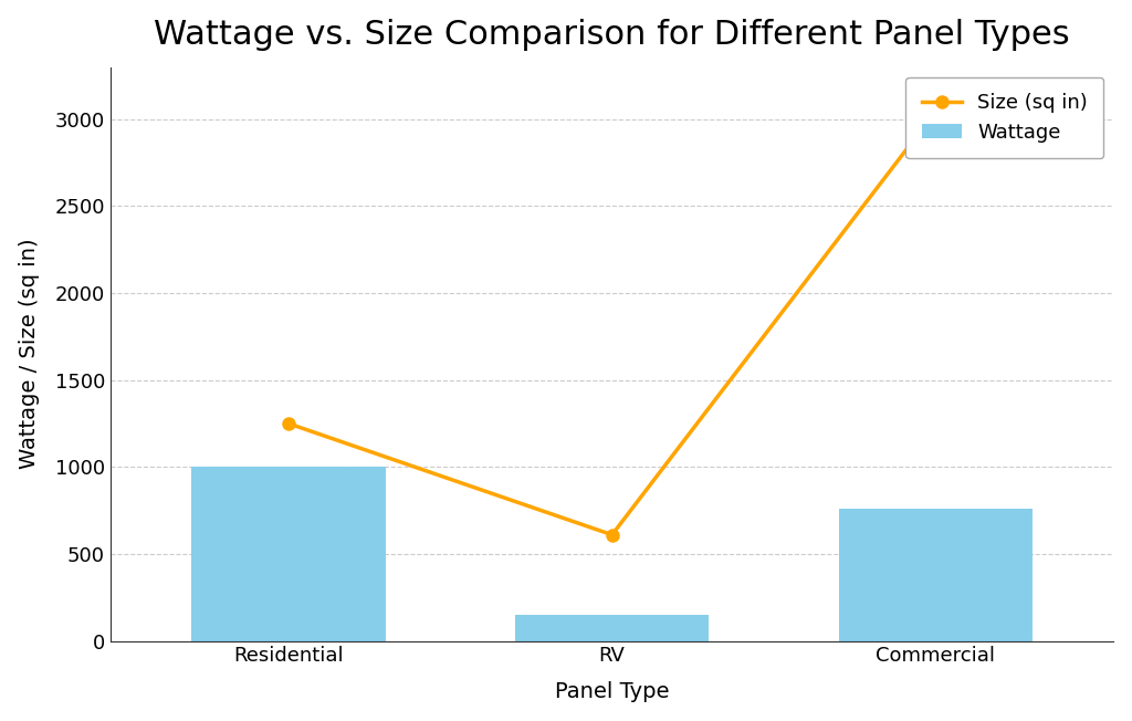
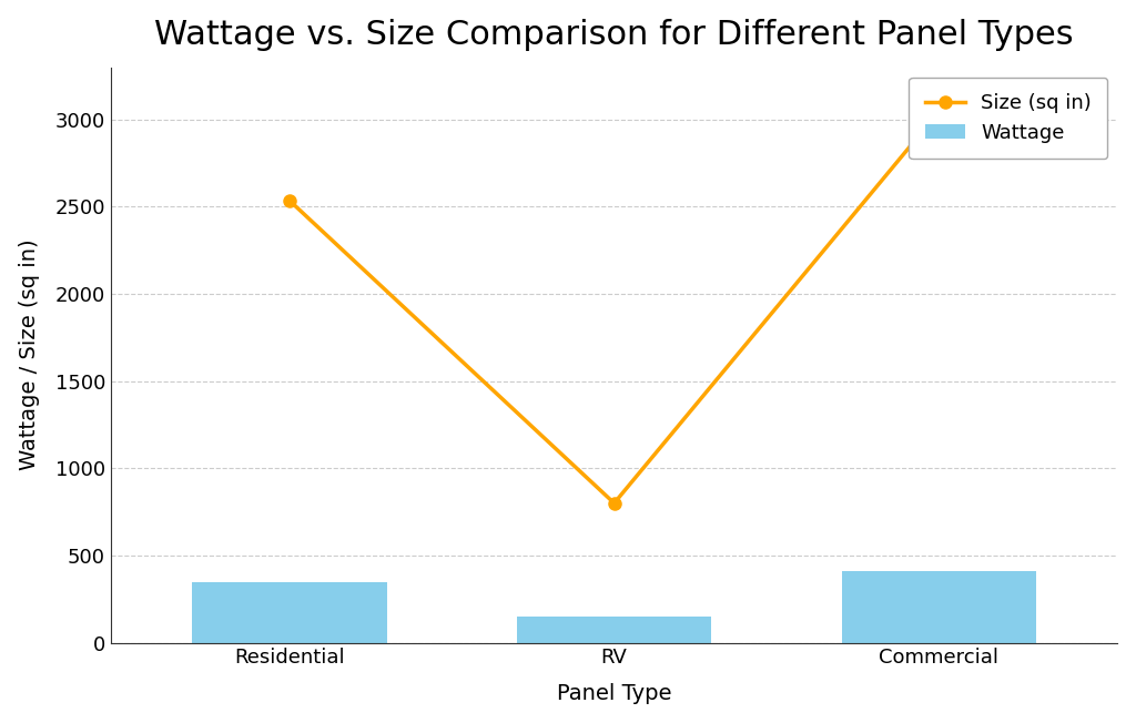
Wattage/Residential: 1000 -> 350
Size (sq in)/Residential: 1250 -> 2540
Size (sq in)/RV: 610 -> 800
Wattage/Commercial: 760 -> 410
